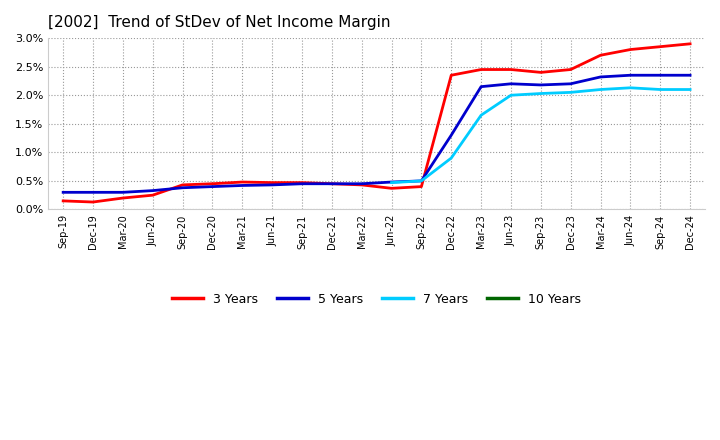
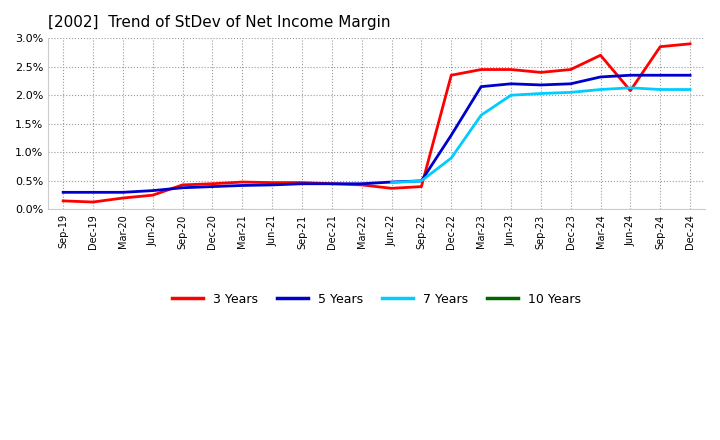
3 Years/Jun-24: 2.80% -> 2.08%
